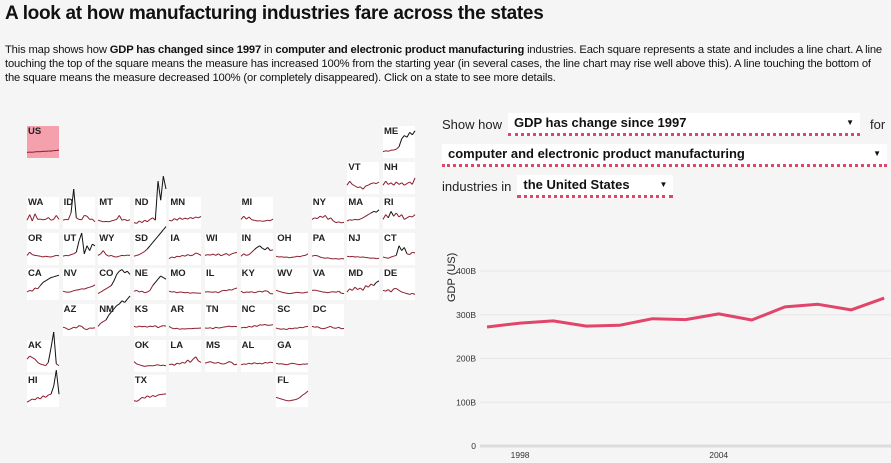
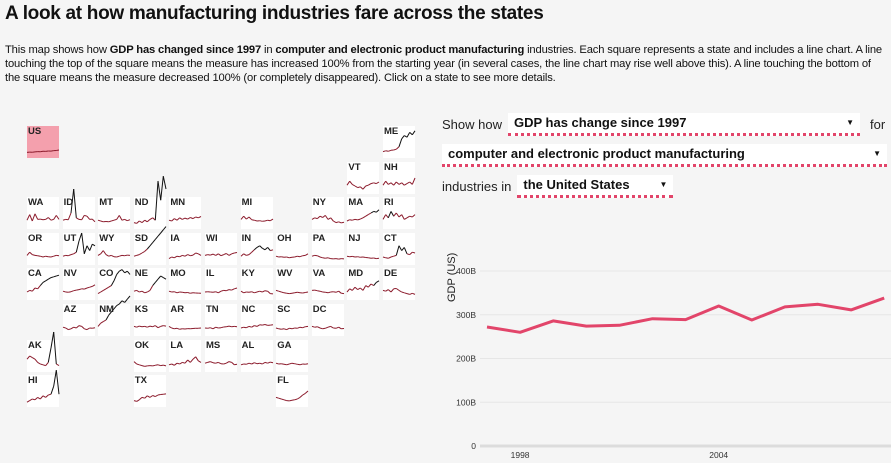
1998: 280B -> 260B
2004: 300B -> 320B
